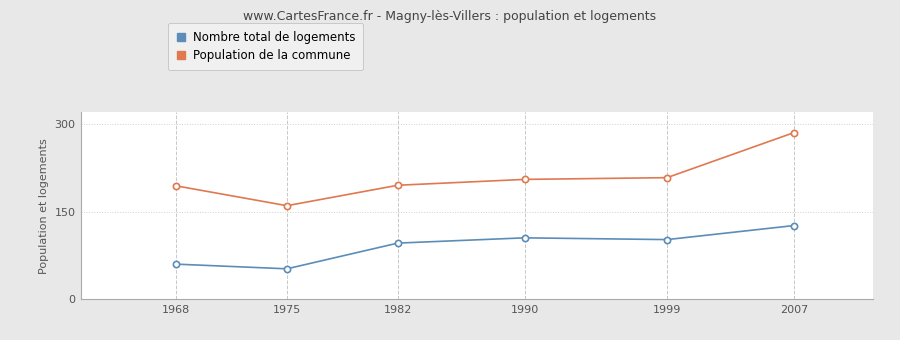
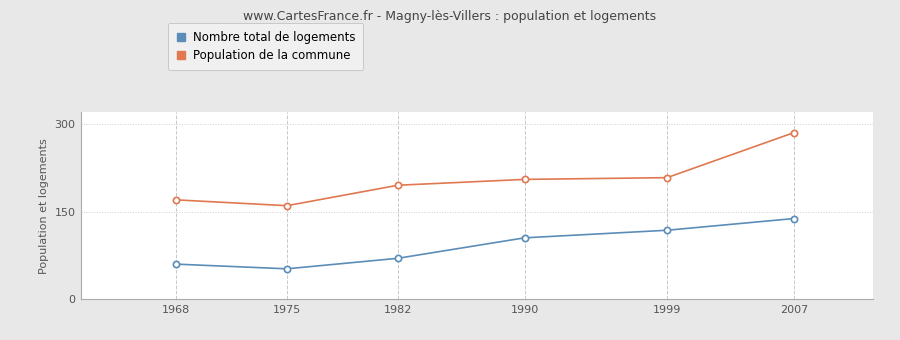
Population de la commune/1968: 194 -> 170
Nombre total de logements/1982: 96 -> 70
Nombre total de logements/1999: 102 -> 118
Nombre total de logements/2007: 126 -> 138
